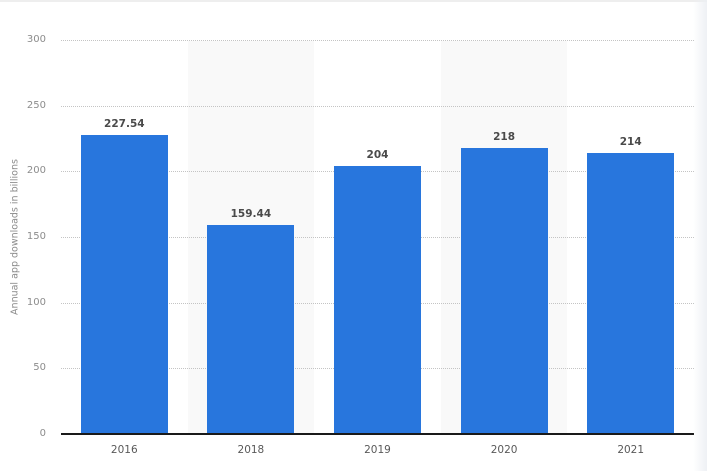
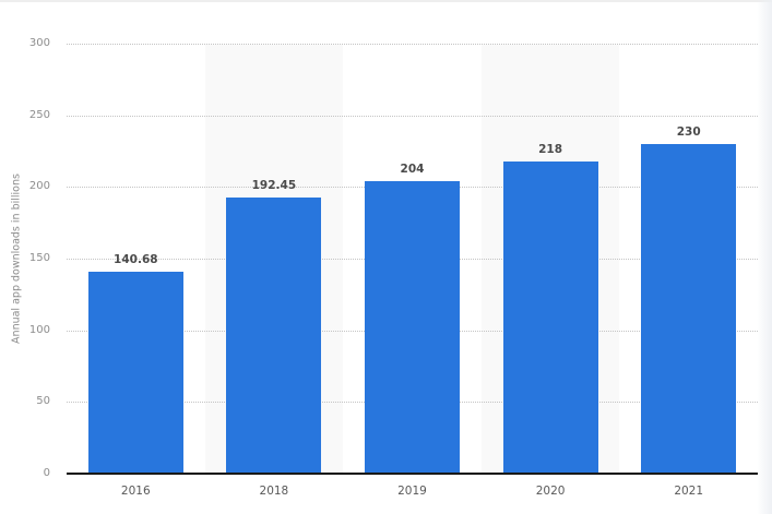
2016: 227.54 -> 140.68
2018: 159.44 -> 192.45
2021: 214 -> 230
